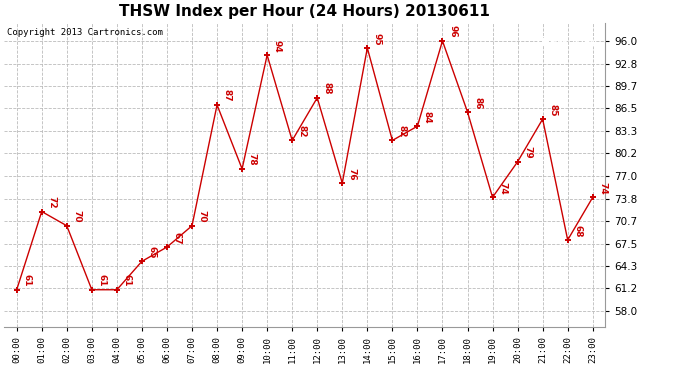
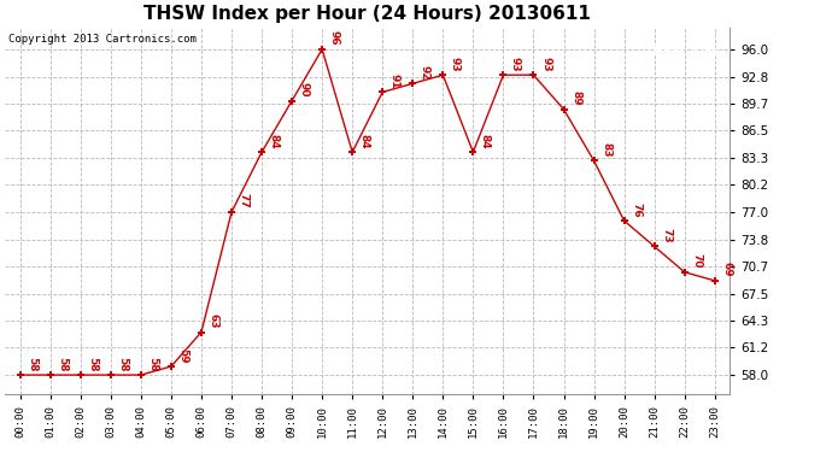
00:00: 61 -> 58
01:00: 72 -> 58
02:00: 70 -> 58
03:00: 61 -> 58
04:00: 61 -> 58
05:00: 65 -> 59
06:00: 67 -> 63
07:00: 70 -> 77
08:00: 87 -> 84
09:00: 78 -> 90
10:00: 94 -> 96
11:00: 82 -> 84
12:00: 88 -> 91
13:00: 76 -> 92
14:00: 95 -> 93
15:00: 82 -> 84
16:00: 84 -> 93
17:00: 96 -> 93
18:00: 86 -> 89
19:00: 74 -> 83
20:00: 79 -> 76
21:00: 85 -> 73
22:00: 68 -> 70
23:00: 74 -> 69
